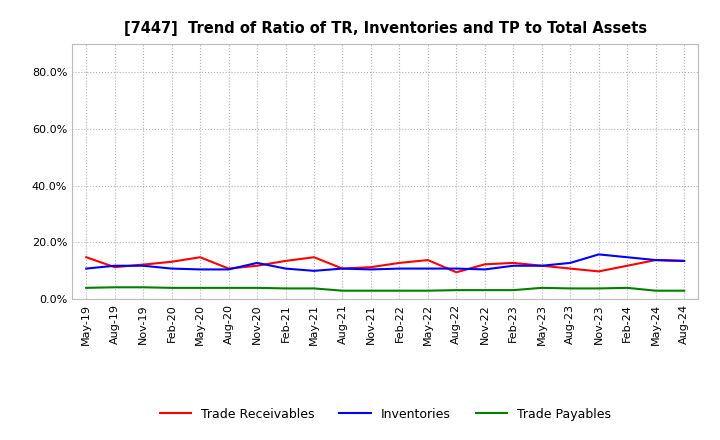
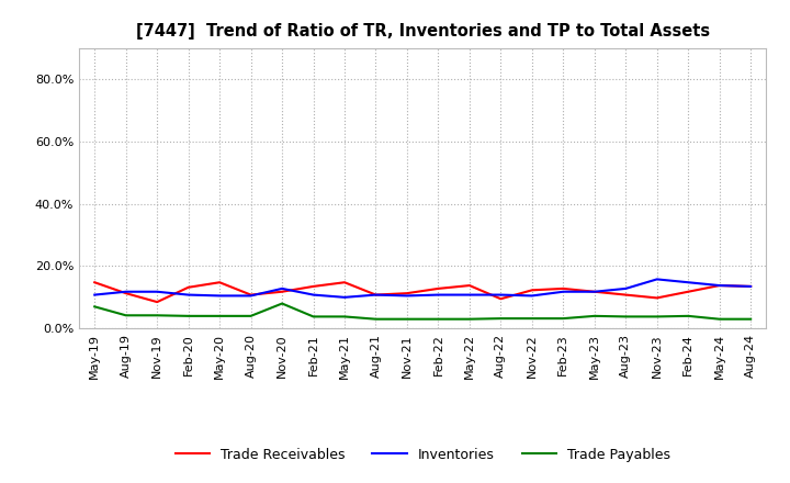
Trade Payables/May-19: 4.0% -> 7.0%
Trade Receivables/Nov-19: 12.2% -> 8.5%
Trade Payables/Nov-20: 4.0% -> 8.0%
